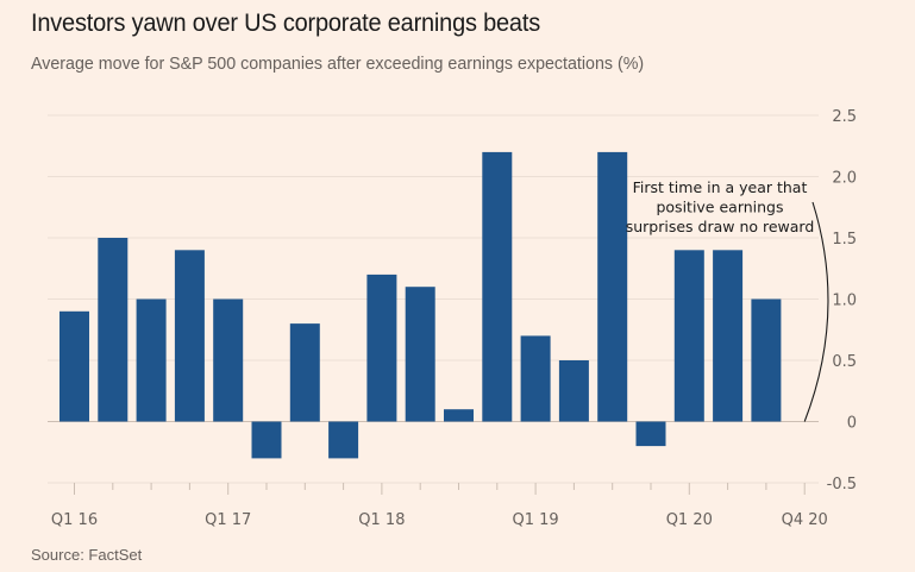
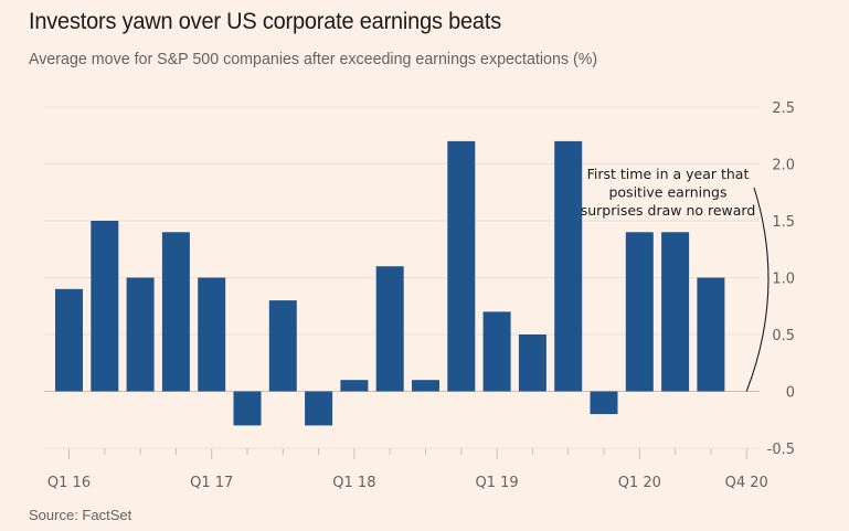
Q1 18: 1.2 -> 0.1
